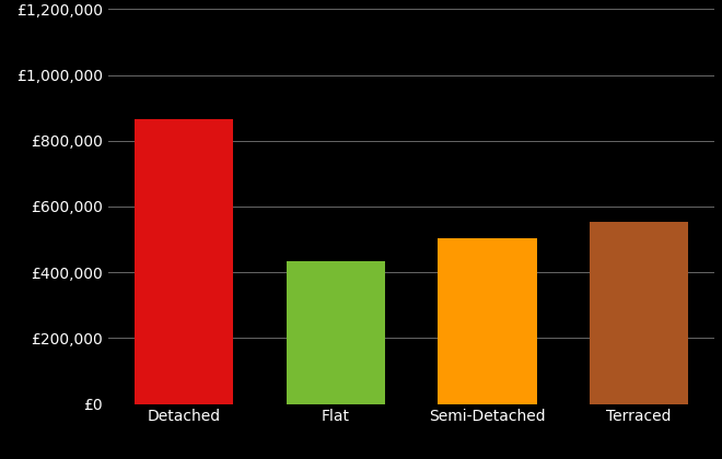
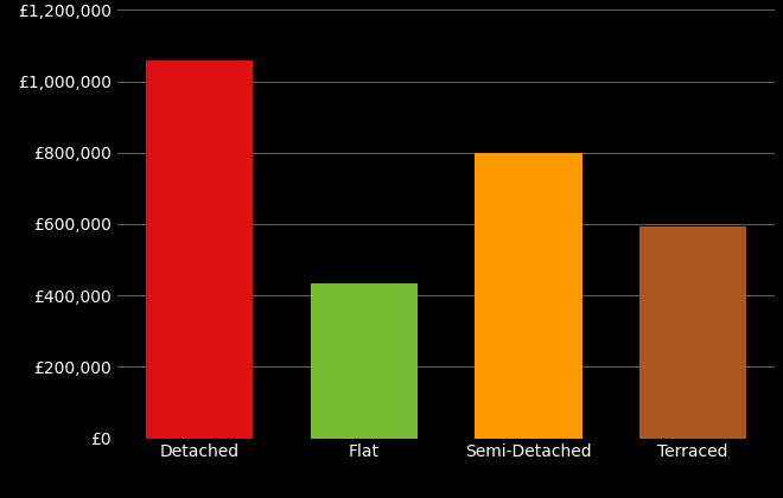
Detached: £865,000 -> £1,060,000
Semi-Detached: £505,000 -> £800,000
Terraced: £555,000 -> £595,000
